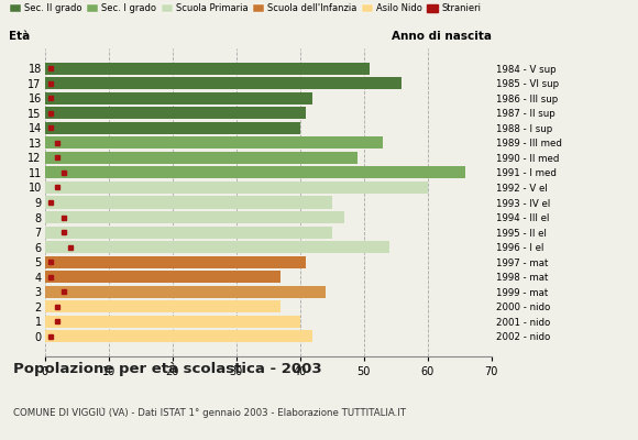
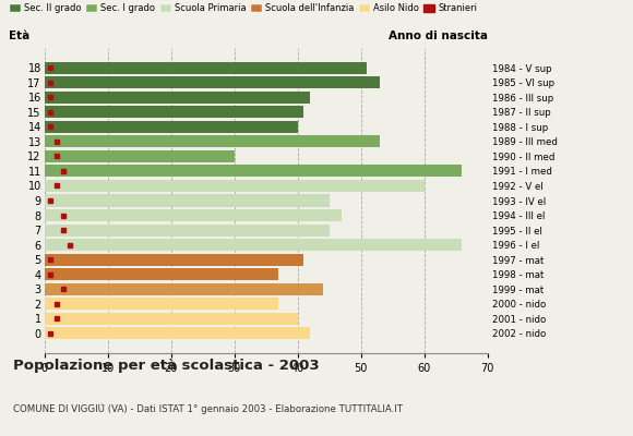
17: 56 -> 53
12: 49 -> 30
6: 54 -> 66
